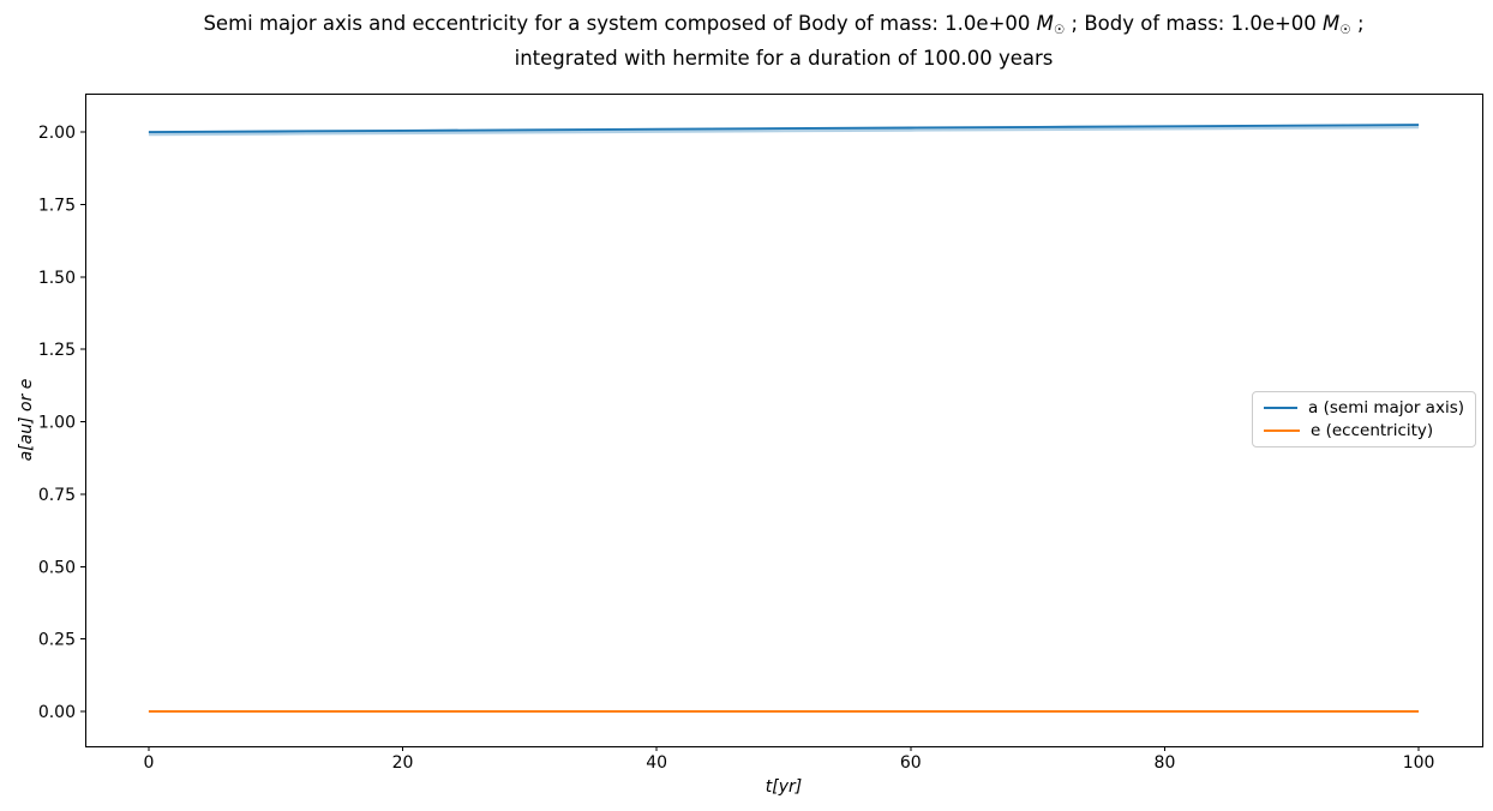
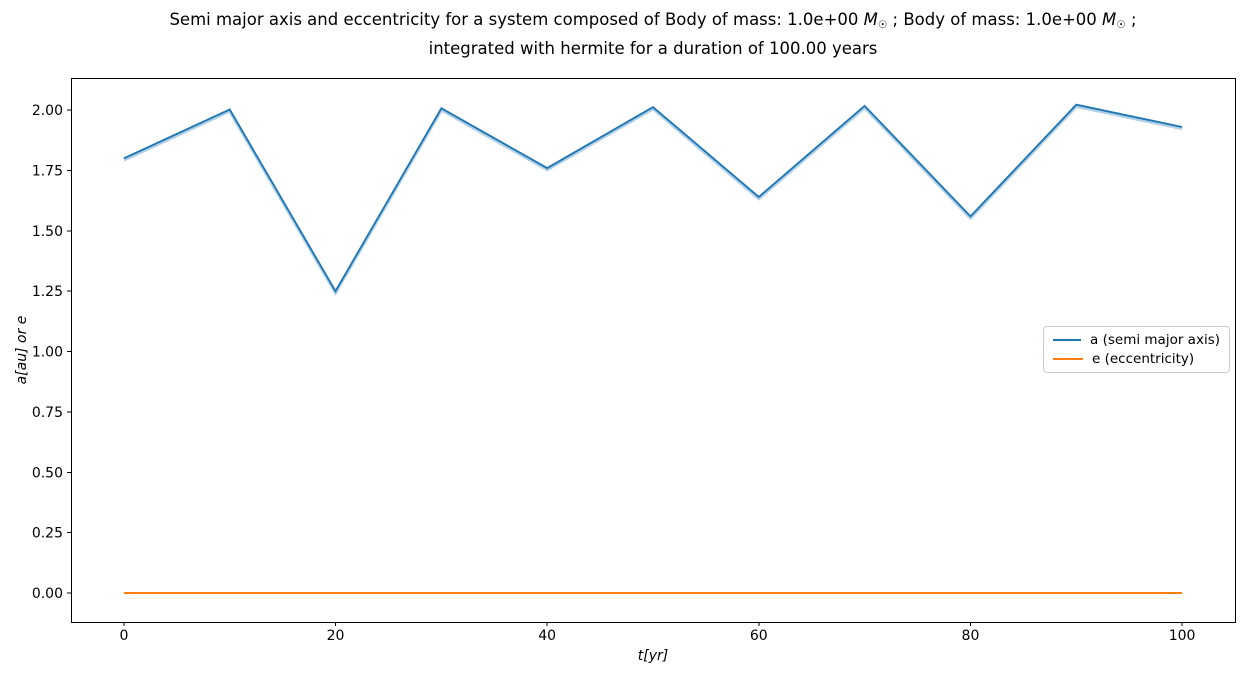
a (semi major axis)/0: 2.00 -> 1.80
a (semi major axis)/20: 2.00 -> 1.25
a (semi major axis)/40: 2.01 -> 1.76
a (semi major axis)/60: 2.02 -> 1.64
a (semi major axis)/80: 2.02 -> 1.56
a (semi major axis)/100: 2.02 -> 1.93
